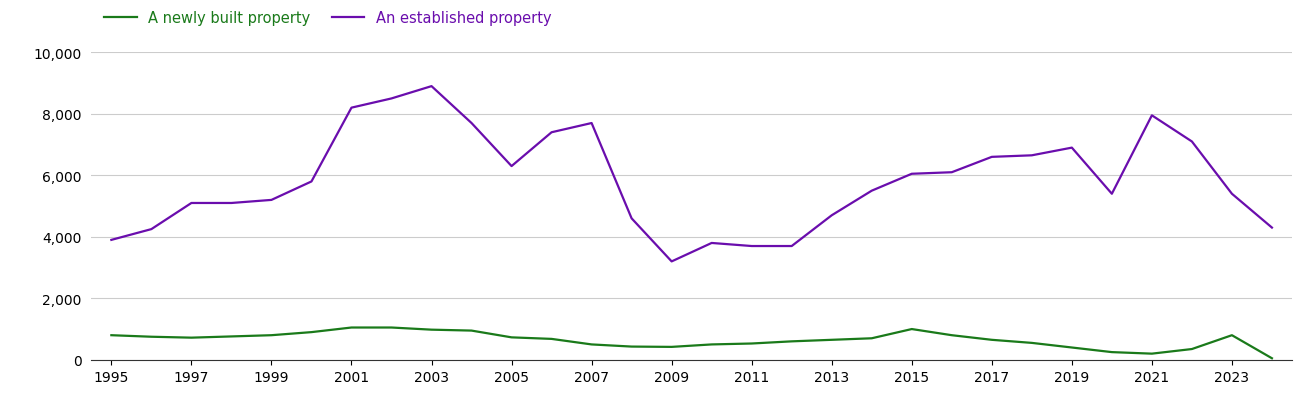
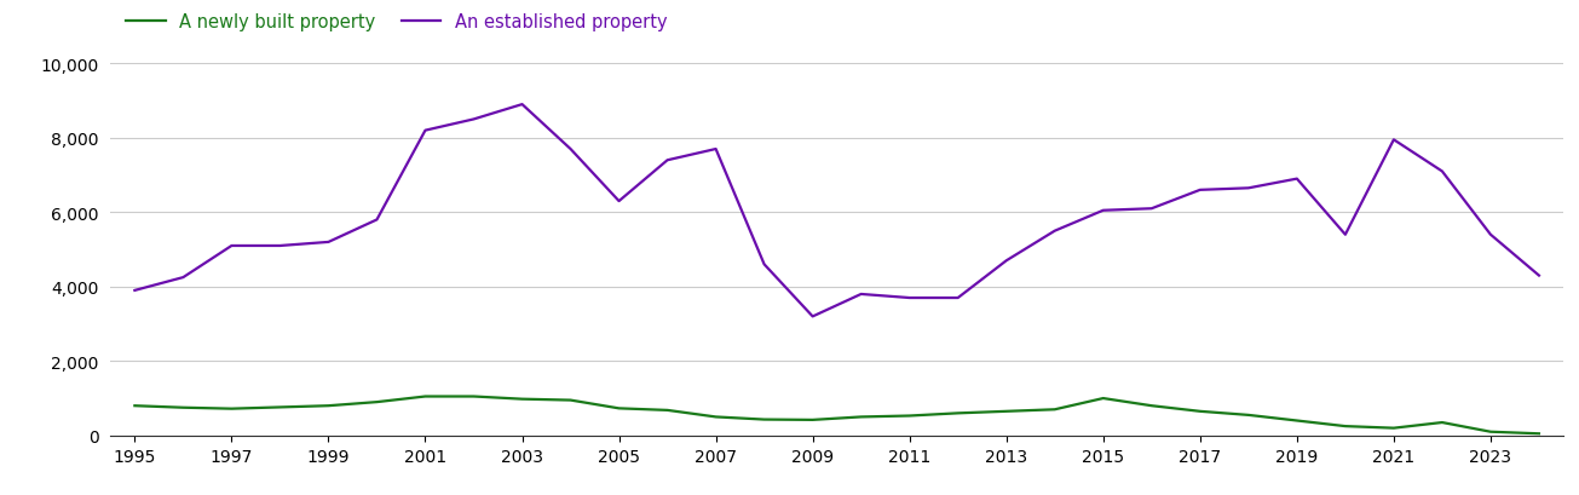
A newly built property/2023: 800 -> 100
